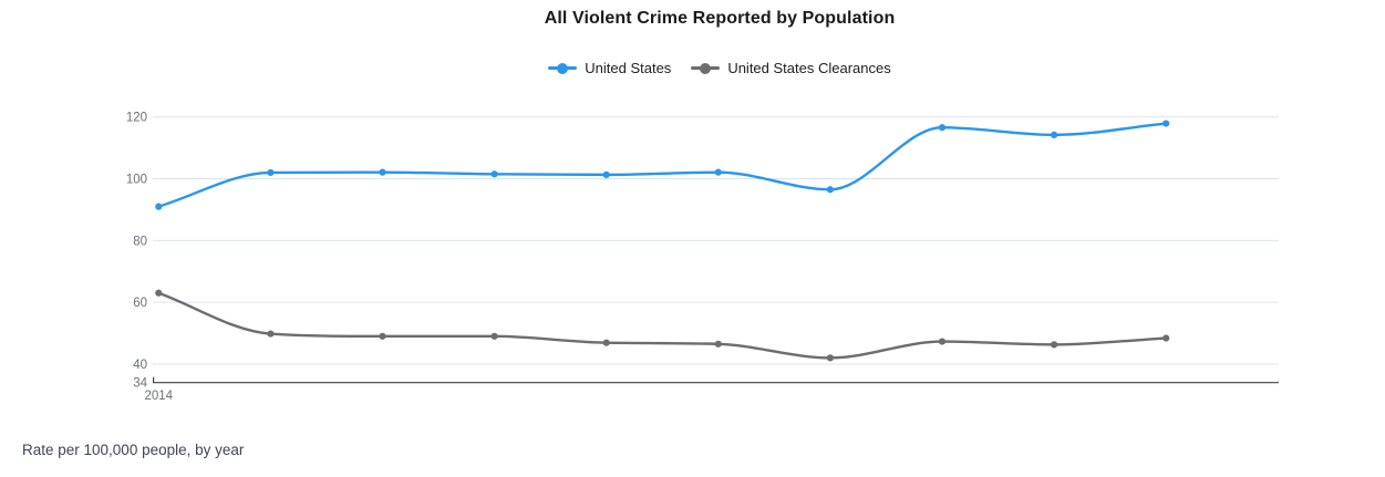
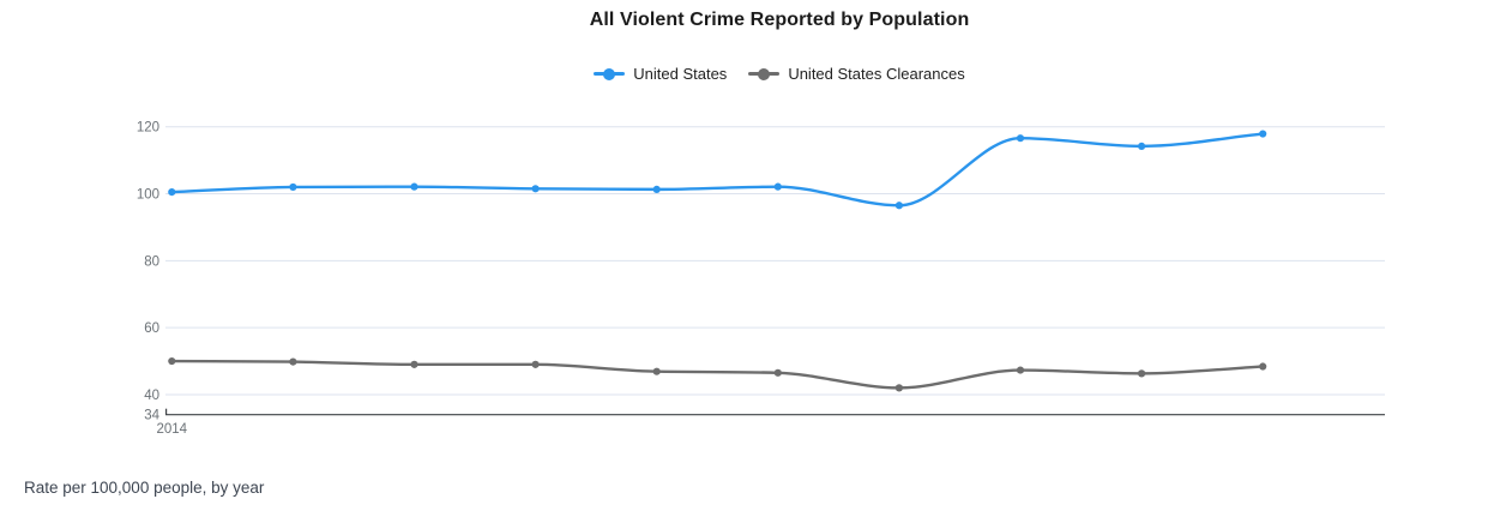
United States/2014: 91 -> 100
United States Clearances/2014: 63 -> 50
